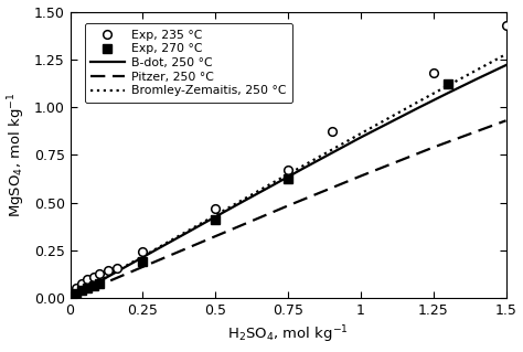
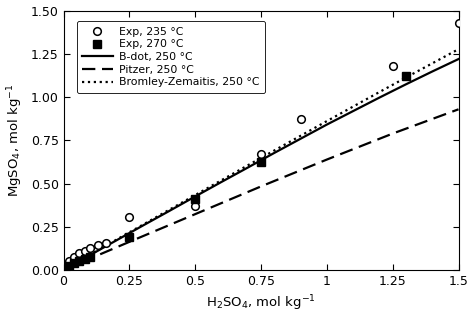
Exp, 235 °C/0.25: 0.24 -> 0.31
Exp, 235 °C/0.5: 0.47 -> 0.37
